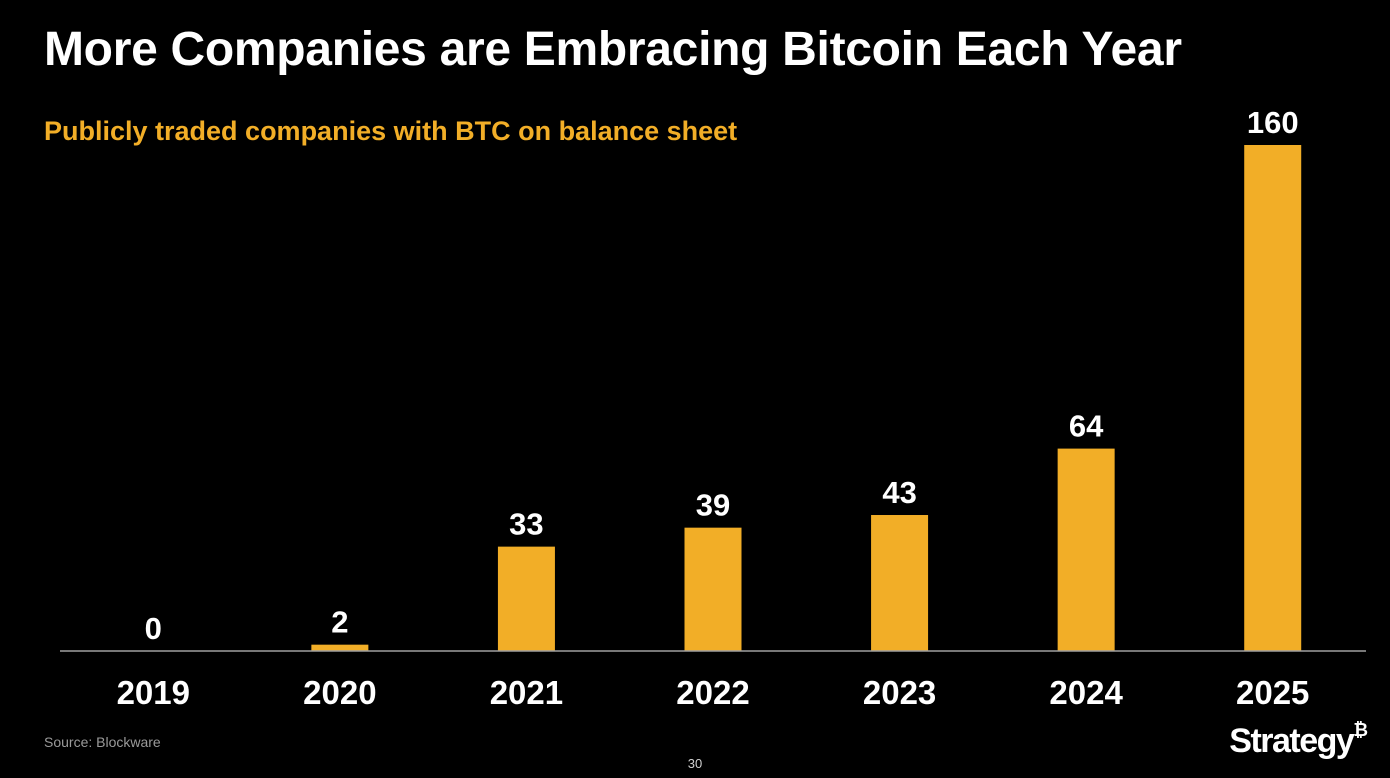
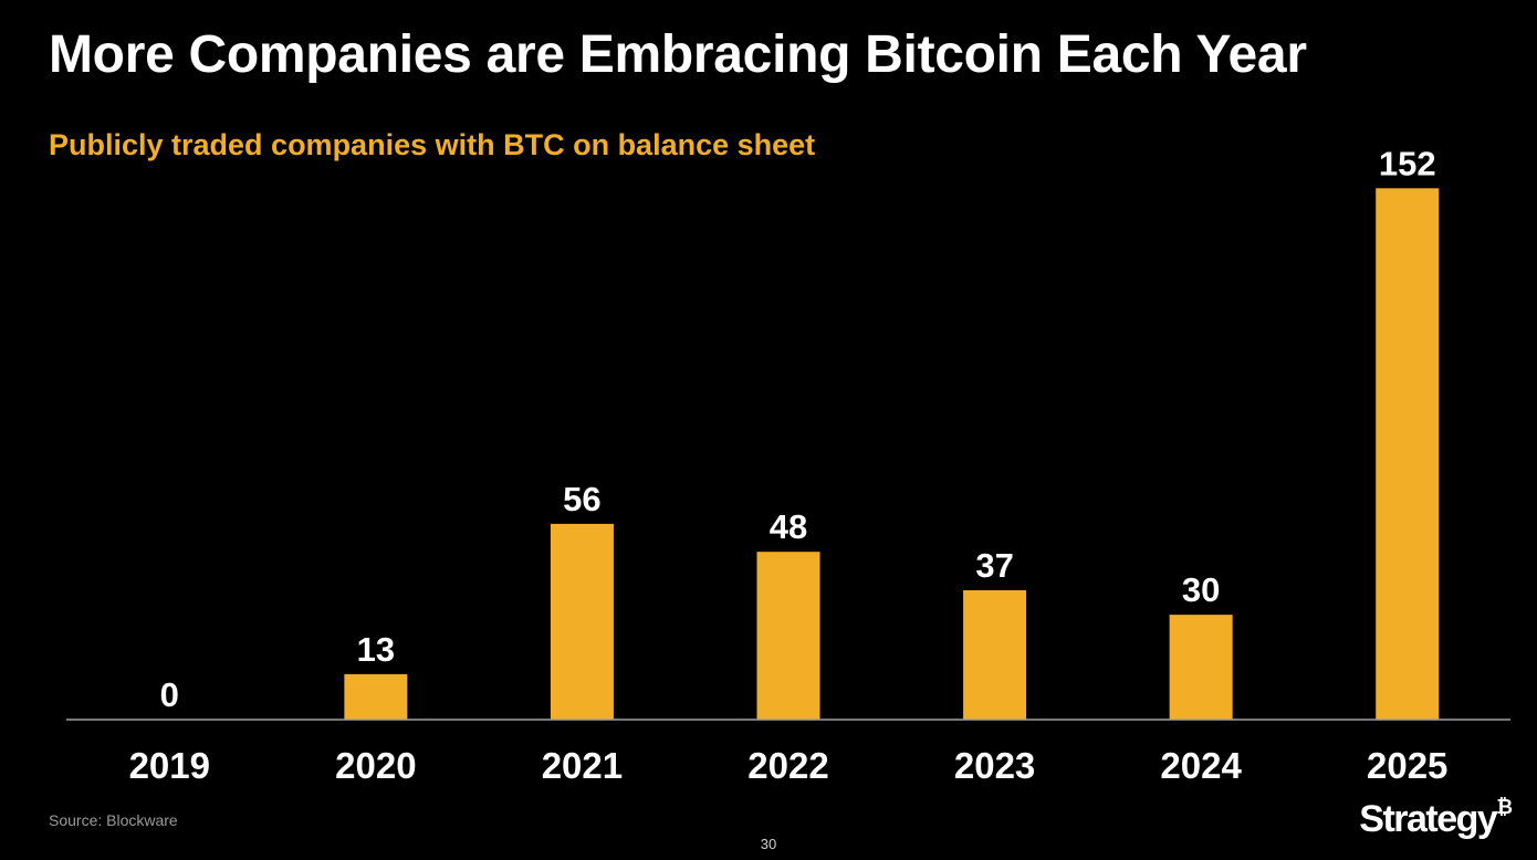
2020: 2 -> 13
2021: 33 -> 56
2022: 39 -> 48
2023: 43 -> 37
2024: 64 -> 30
2025: 160 -> 152
